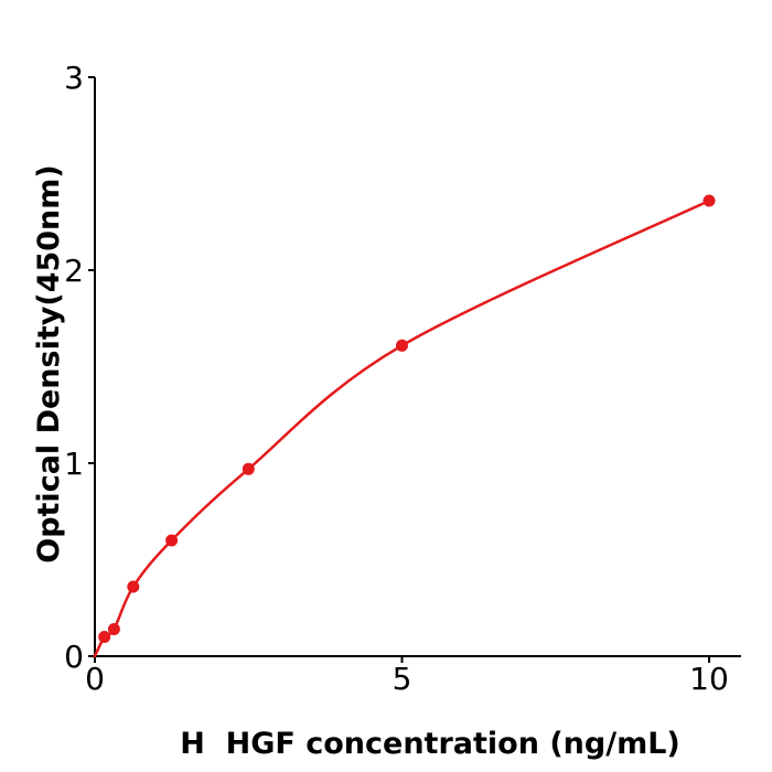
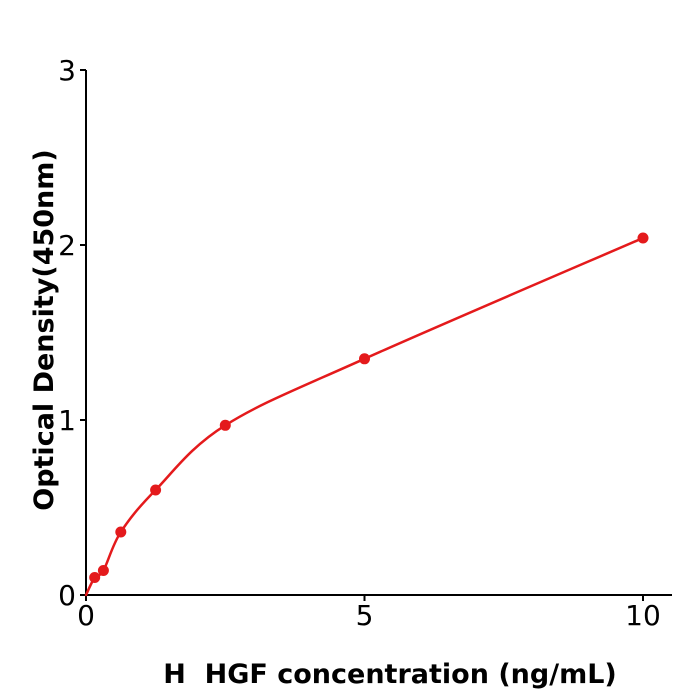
5: 1.61 -> 1.35
10: 2.36 -> 2.04
